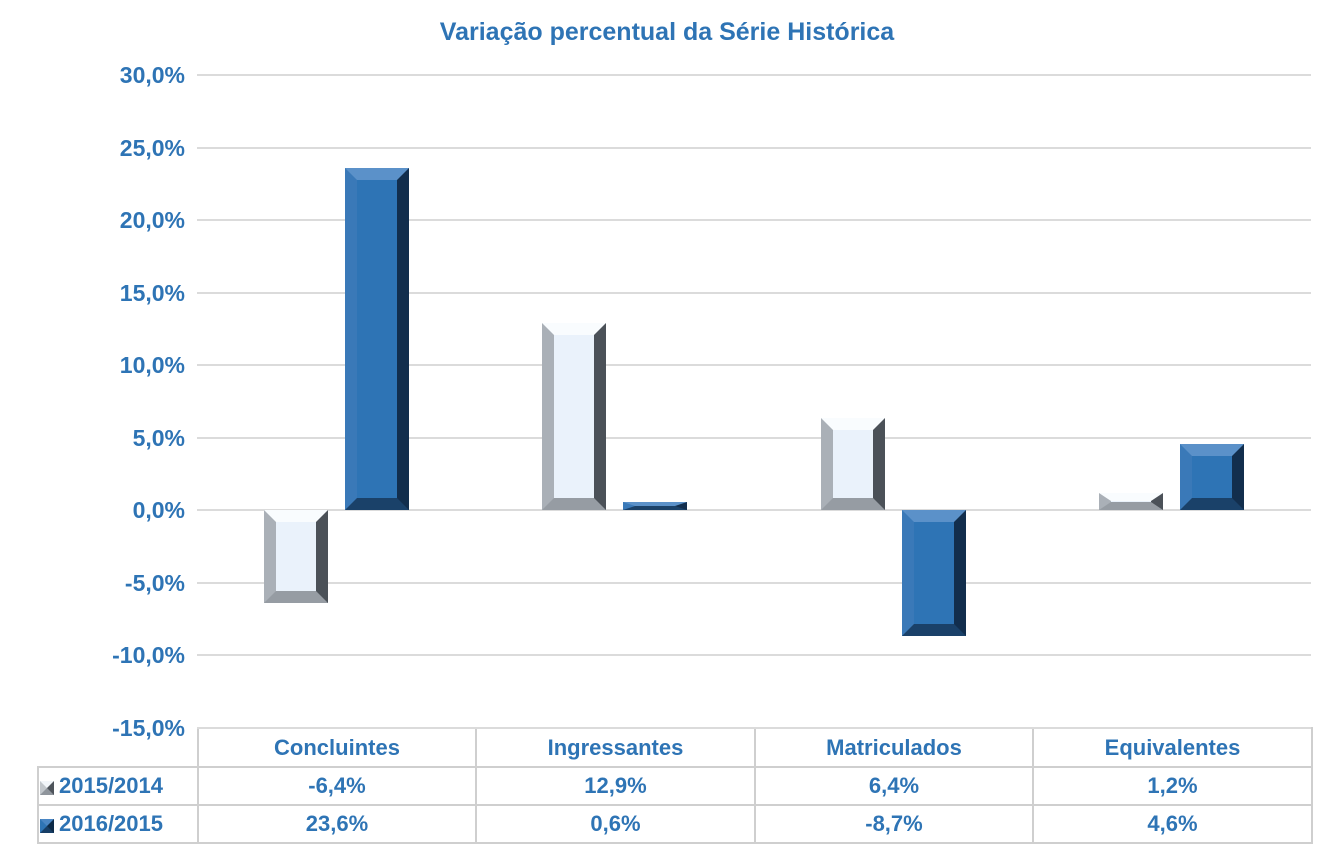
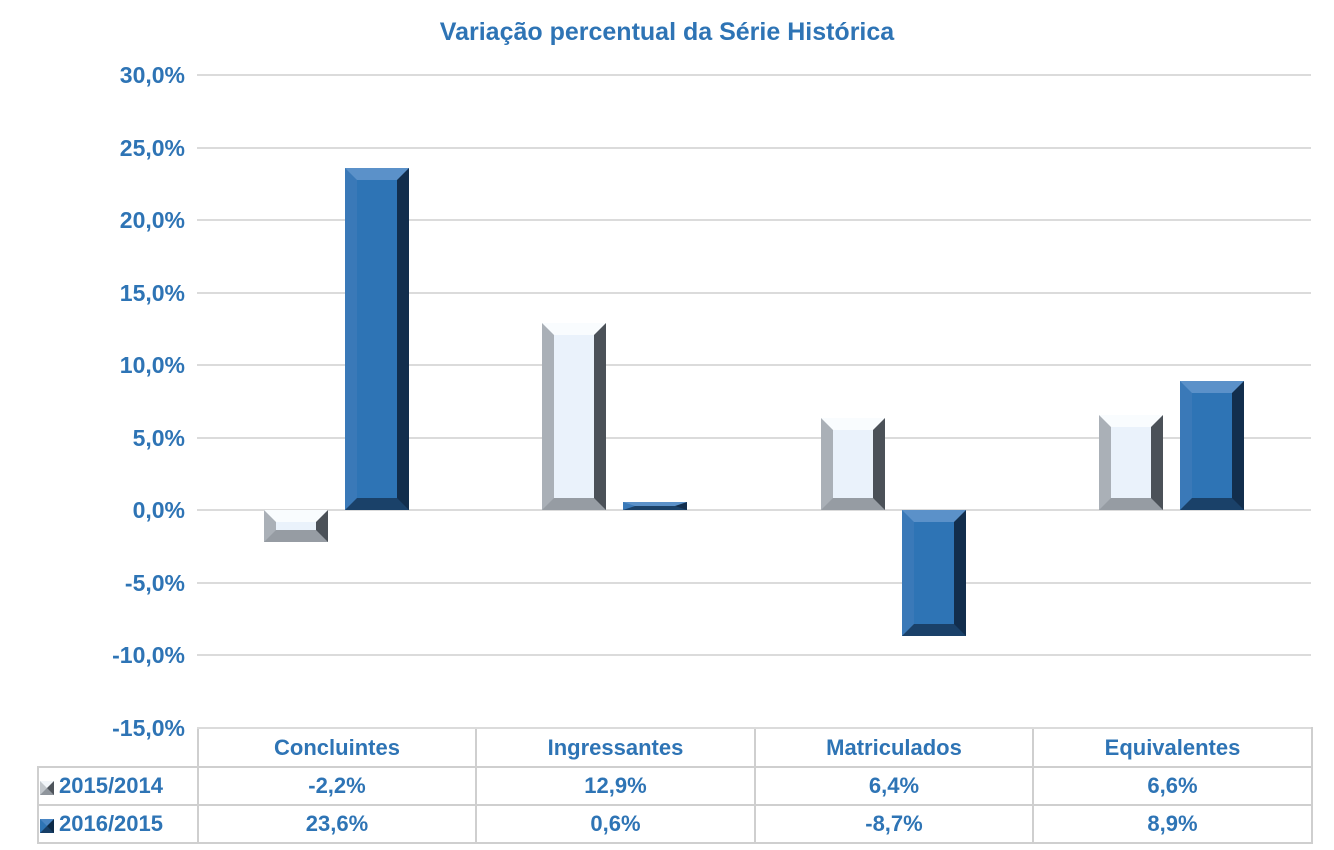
2015/2014/Concluintes: -6,4% -> -2,2%
2015/2014/Equivalentes: 1,2% -> 6,6%
2016/2015/Equivalentes: 4,6% -> 8,9%
